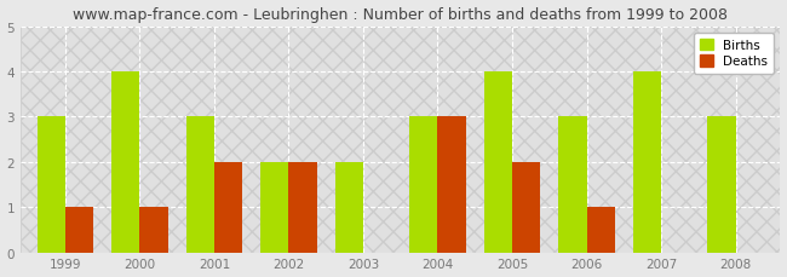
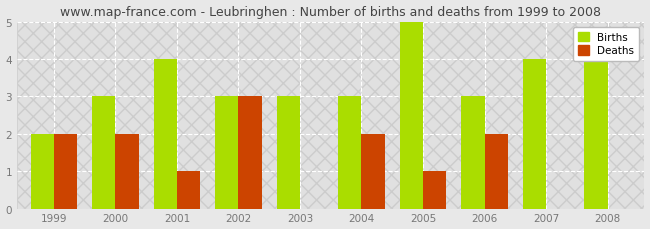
Births/1999: 3 -> 2
Deaths/1999: 1 -> 2
Births/2000: 4 -> 3
Deaths/2000: 1 -> 2
Births/2001: 3 -> 4
Deaths/2001: 2 -> 1
Births/2002: 2 -> 3
Deaths/2002: 2 -> 3
Births/2003: 2 -> 3
Deaths/2004: 3 -> 2
Births/2005: 4 -> 5
Deaths/2005: 2 -> 1
Deaths/2006: 1 -> 2
Births/2008: 3 -> 4
